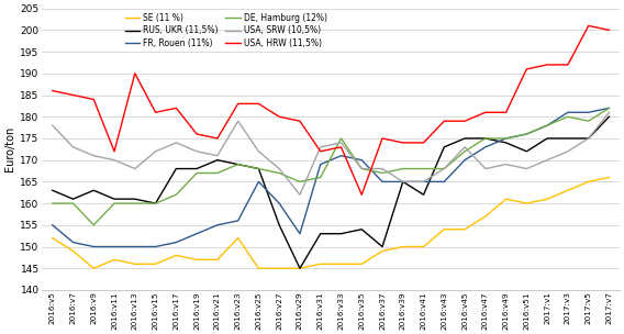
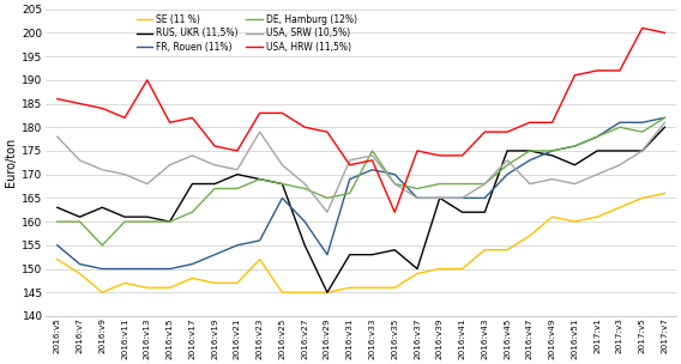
USA, HRW (11,5%)/2016:v11: 172 -> 182
USA, SRW (10,5%)/2016:v37: 168 -> 165
RUS, UKR (11,5%)/2016:v43: 173 -> 162
